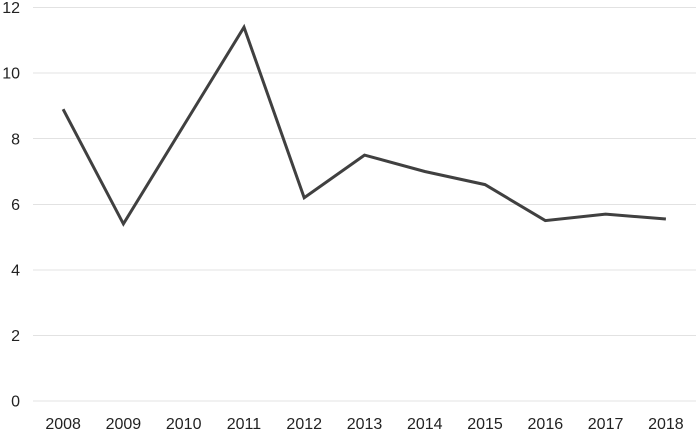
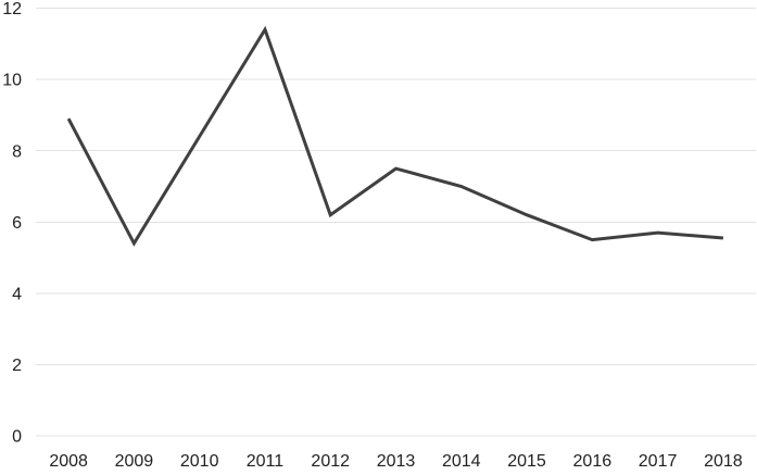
2015: 6.6 -> 6.2
